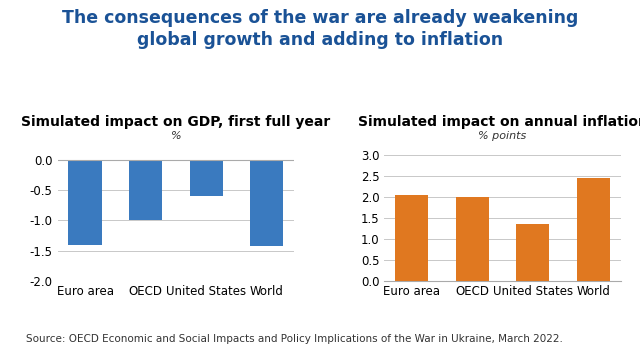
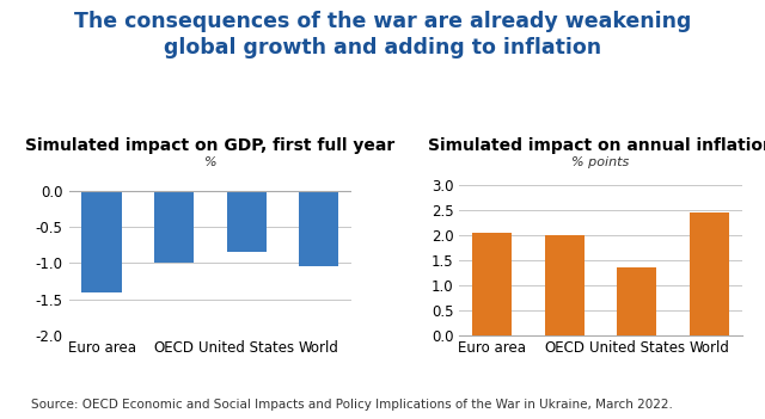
Simulated impact on GDP, first full year/United States: -0.60 -> -0.85
Simulated impact on GDP, first full year/World: -1.42 -> -1.05
